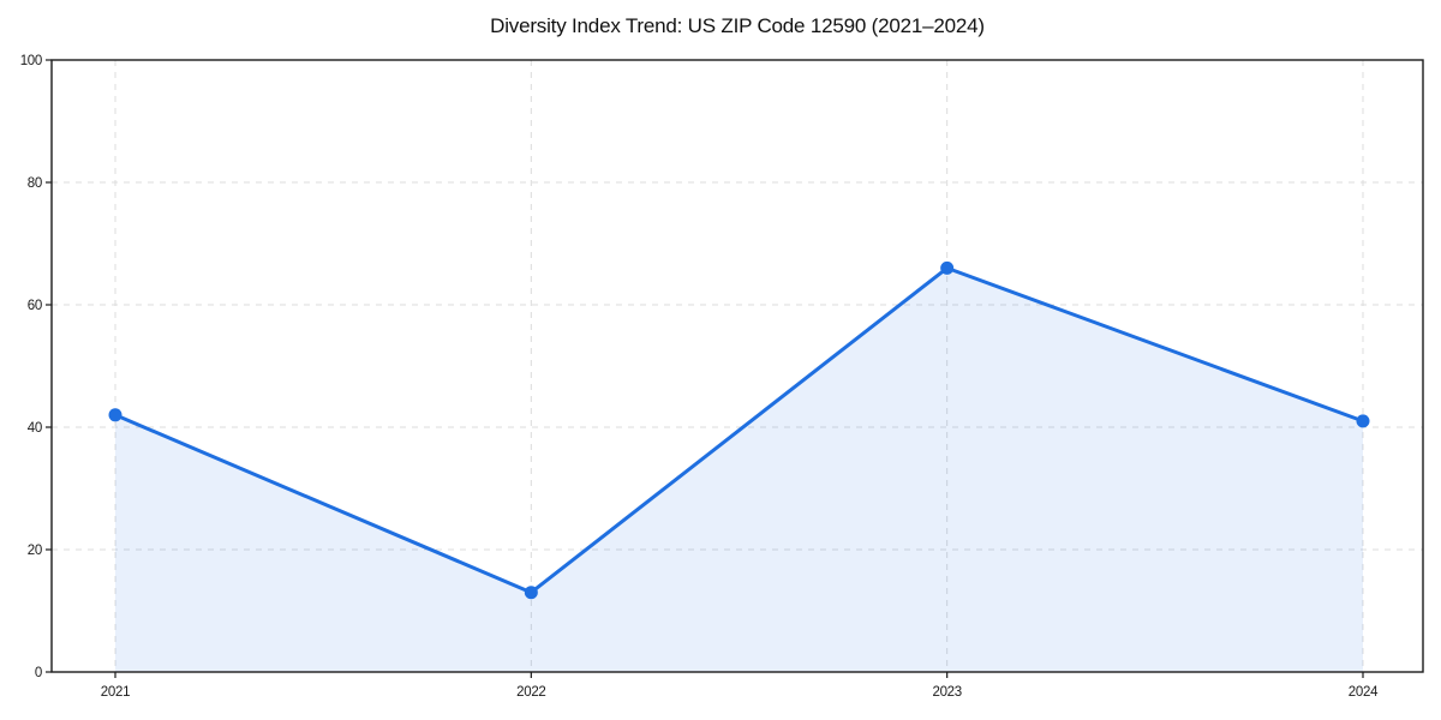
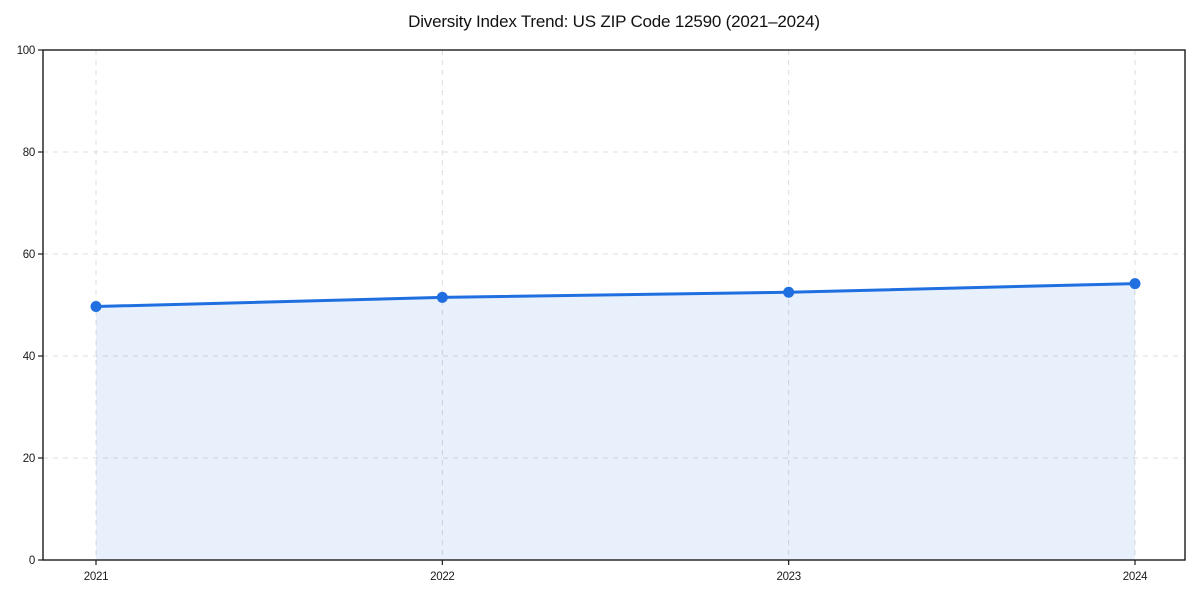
2021: 42 -> 50
2022: 13 -> 52
2023: 66 -> 52
2024: 41 -> 54
